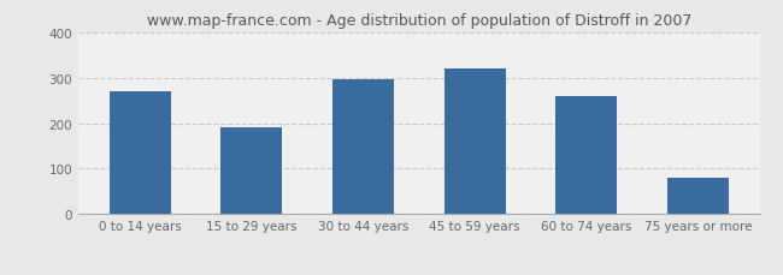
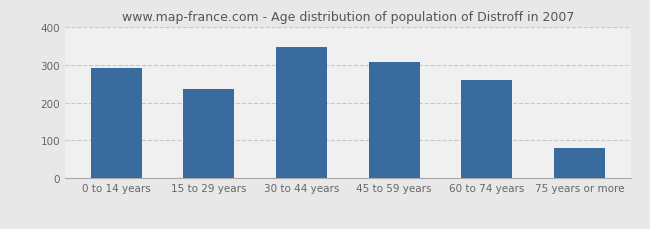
0 to 14 years: 270 -> 290
15 to 29 years: 190 -> 236
30 to 44 years: 295 -> 345
45 to 59 years: 320 -> 306
